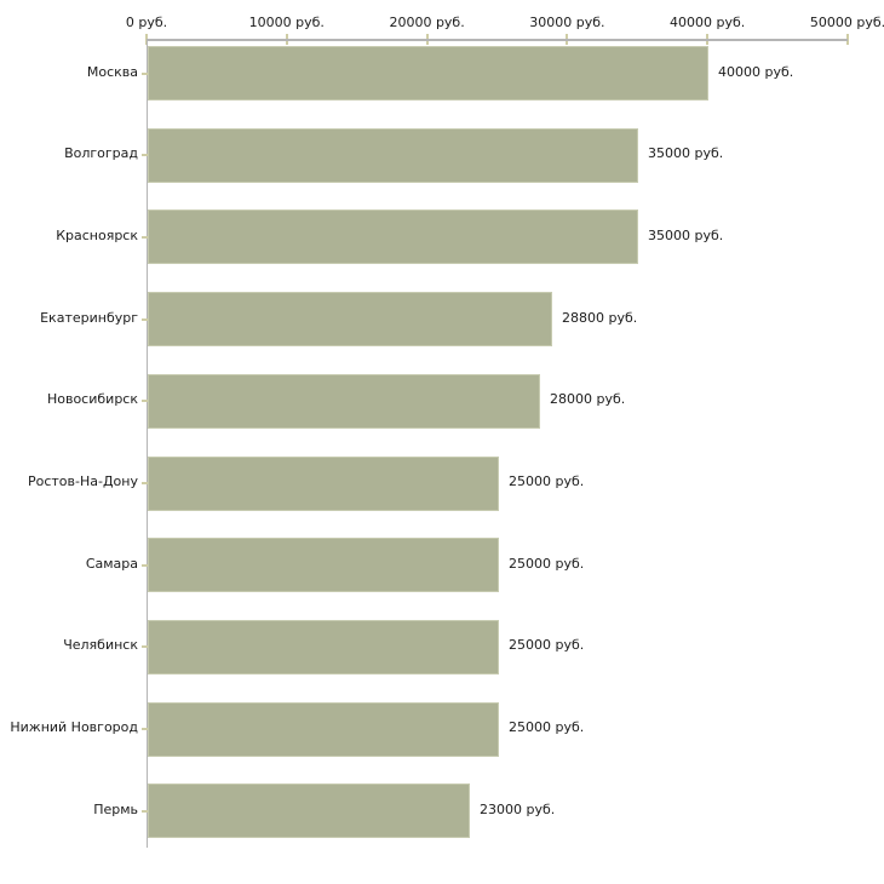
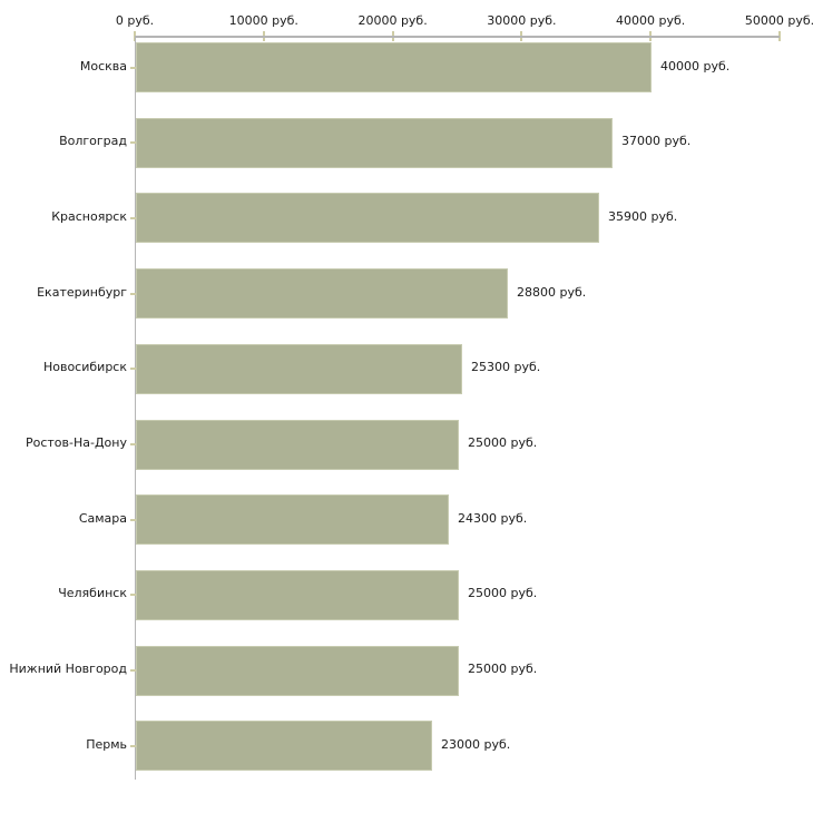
Волгоград: 35000 -> 37000
Красноярск: 35000 -> 35900
Новосибирск: 28000 -> 25300
Самара: 25000 -> 24300
